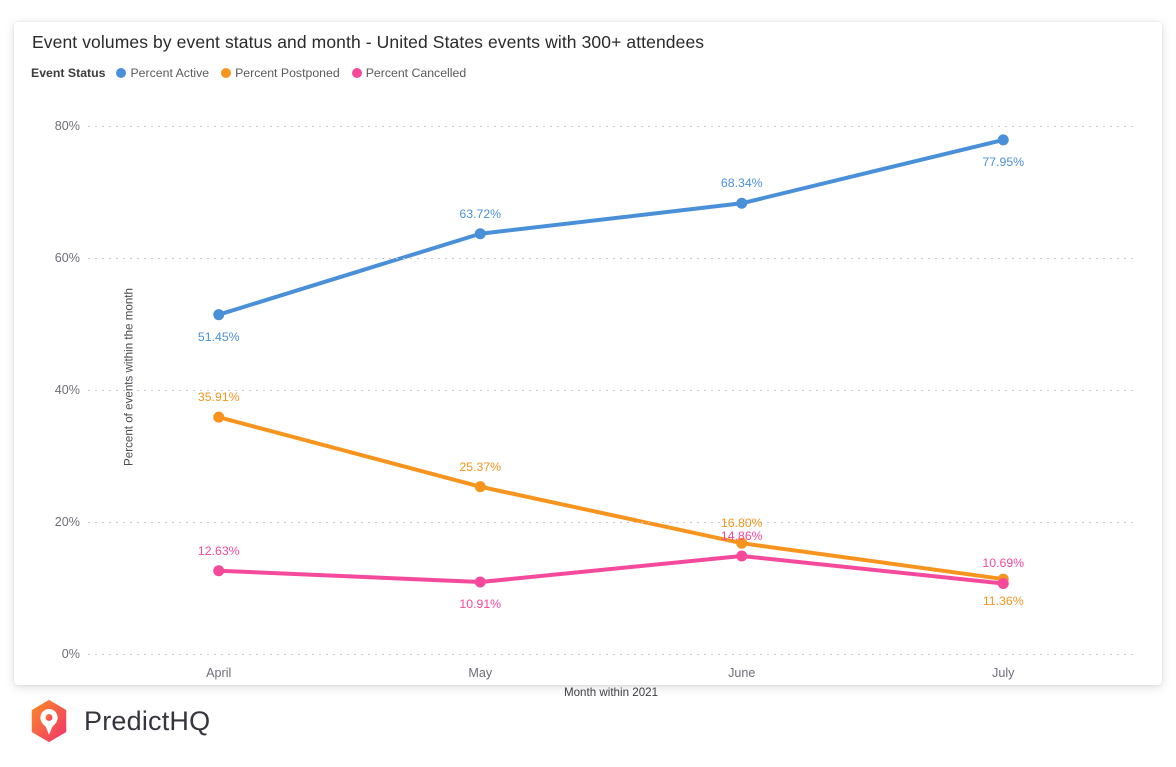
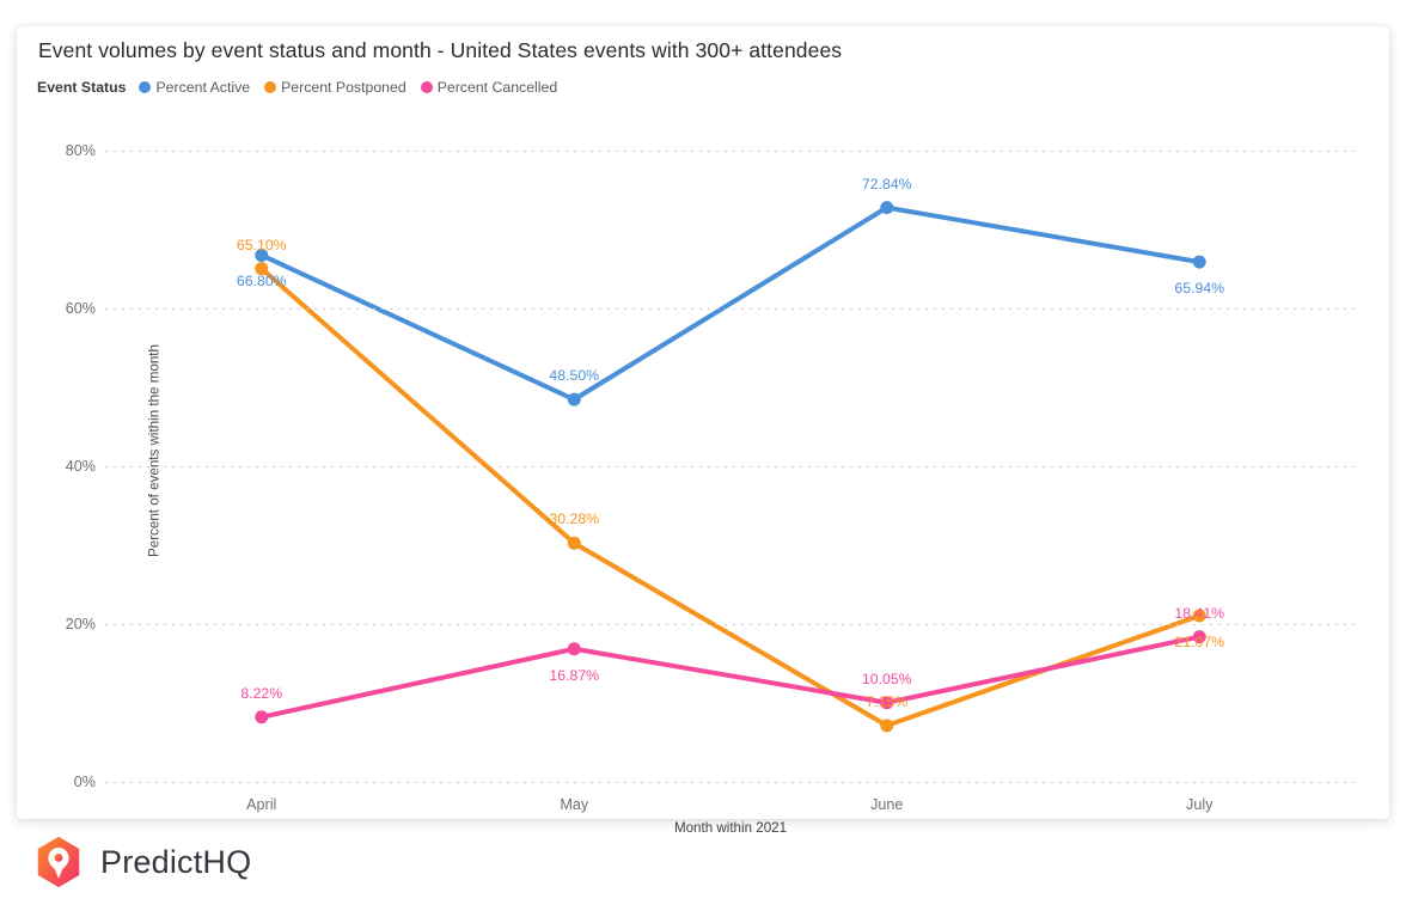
Percent Active/April: 51.45% -> 66.80%
Percent Postponed/April: 35.91% -> 65.10%
Percent Cancelled/April: 12.63% -> 8.22%
Percent Active/May: 63.72% -> 48.50%
Percent Postponed/May: 25.37% -> 30.28%
Percent Cancelled/May: 10.91% -> 16.87%
Percent Active/June: 68.34% -> 72.84%
Percent Postponed/June: 16.80% -> 7.15%
Percent Cancelled/June: 14.86% -> 10.05%
Percent Active/July: 77.95% -> 65.94%
Percent Postponed/July: 11.36% -> 21.07%
Percent Cancelled/July: 10.69% -> 18.41%
